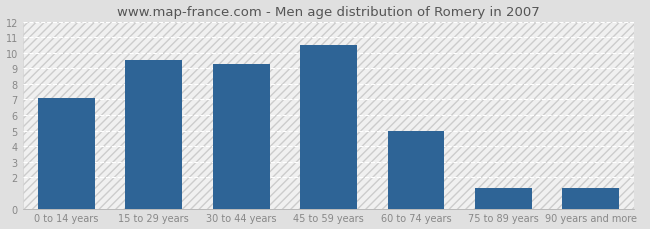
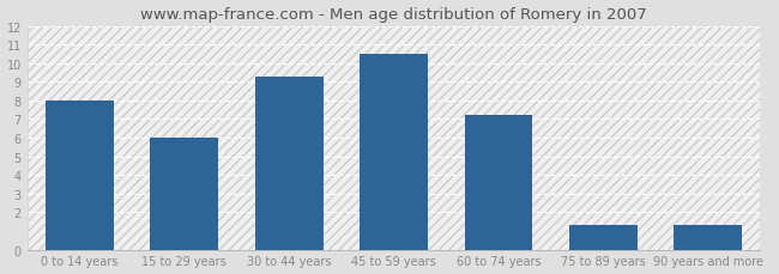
0 to 14 years: 7.1 -> 8.0
15 to 29 years: 9.5 -> 6.0
60 to 74 years: 5.0 -> 7.2
